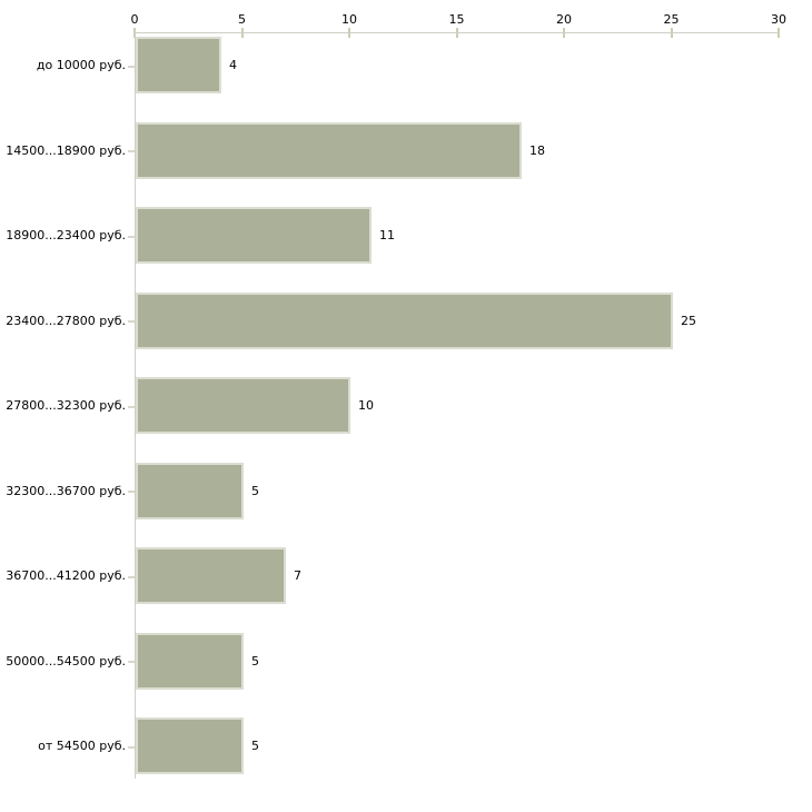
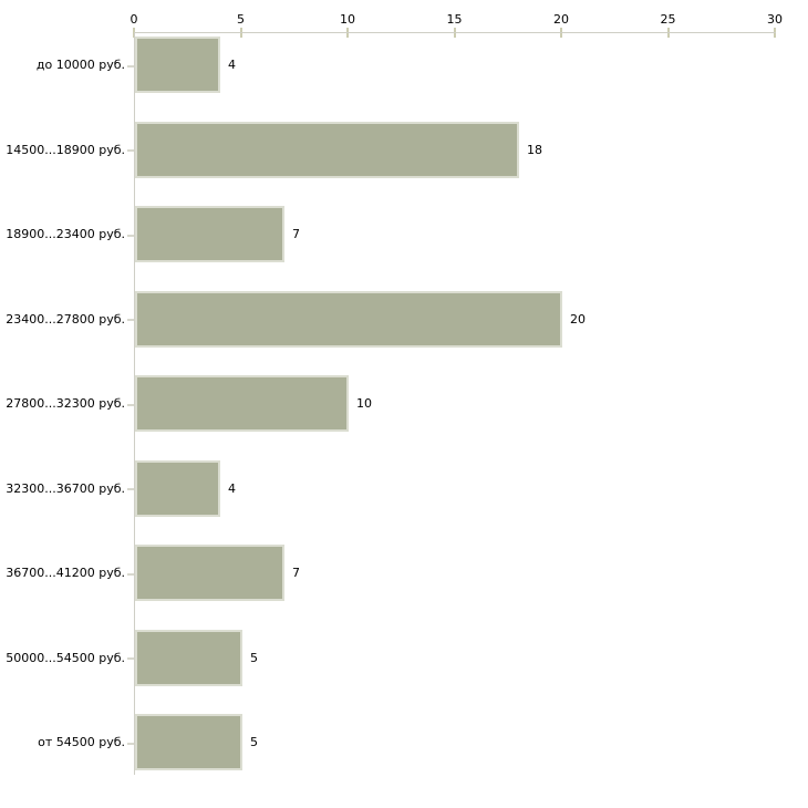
18900...23400 руб.: 11 -> 7
23400...27800 руб.: 25 -> 20
32300...36700 руб.: 5 -> 4
